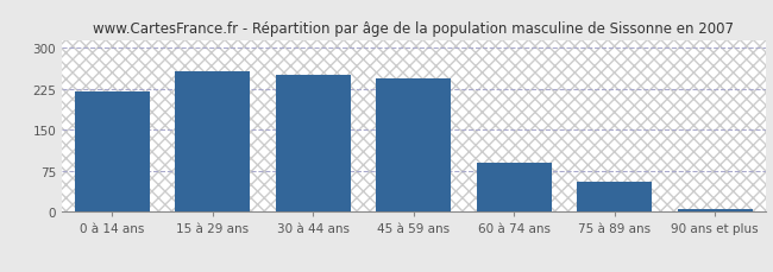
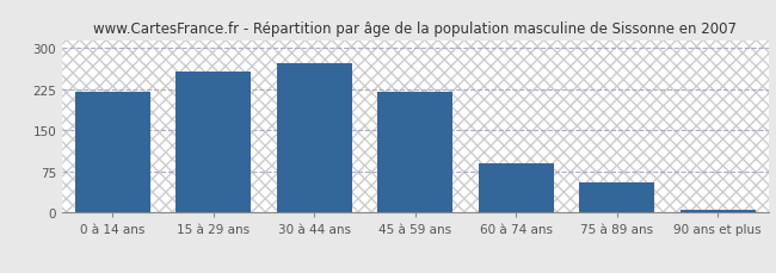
30 à 44 ans: 250 -> 272
45 à 59 ans: 245 -> 220
